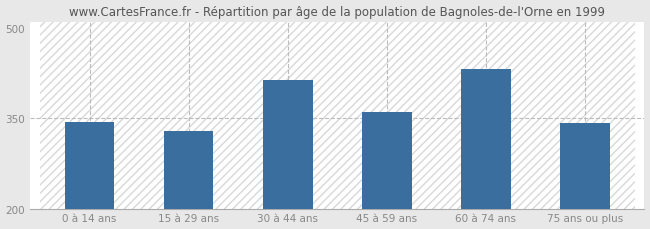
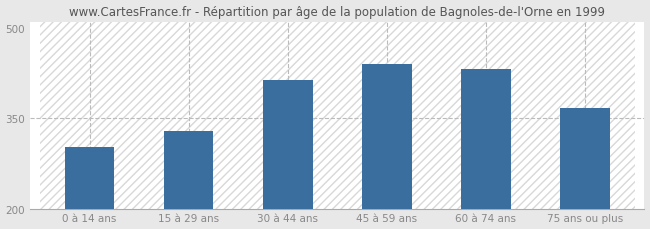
0 à 14 ans: 344 -> 302
45 à 59 ans: 360 -> 440
75 ans ou plus: 341 -> 366
